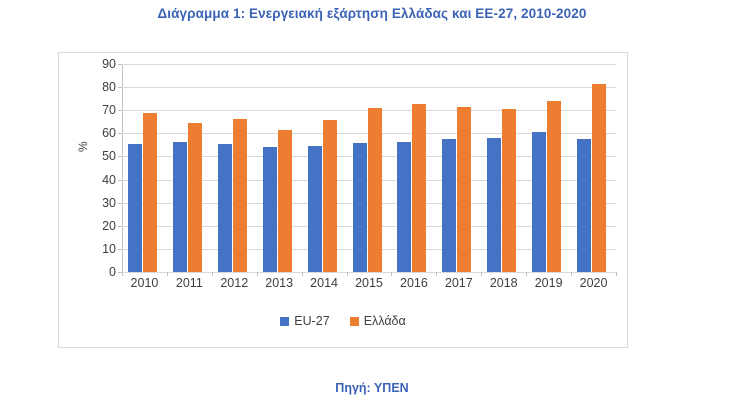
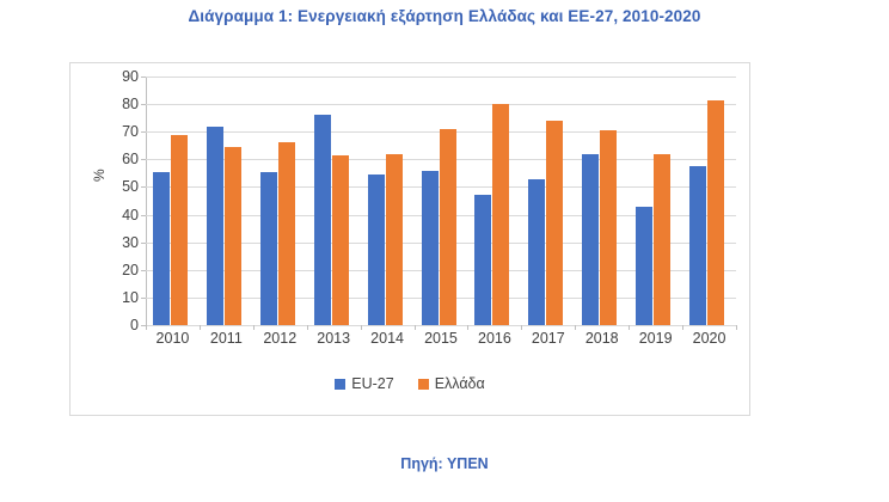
EU-27/2011: 56 -> 72
EU-27/2013: 54 -> 76
Ελλάδα/2014: 66 -> 62
EU-27/2016: 56 -> 47
Ελλάδα/2016: 73 -> 80
EU-27/2017: 58 -> 53
Ελλάδα/2017: 71 -> 74
EU-27/2018: 58 -> 62
EU-27/2019: 61 -> 43
Ελλάδα/2019: 74 -> 62
